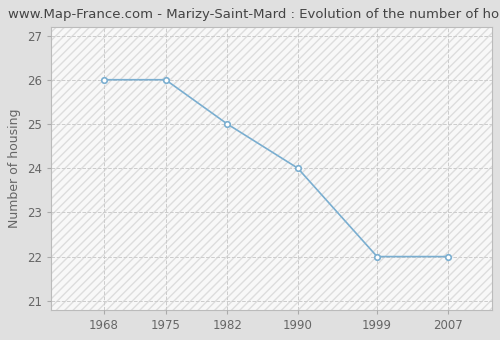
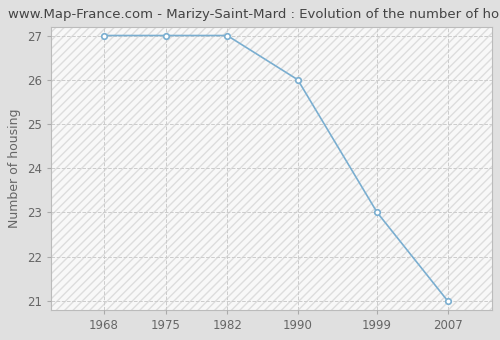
1968: 26 -> 27
1975: 26 -> 27
1982: 25 -> 27
1990: 24 -> 26
1999: 22 -> 23
2007: 22 -> 21
